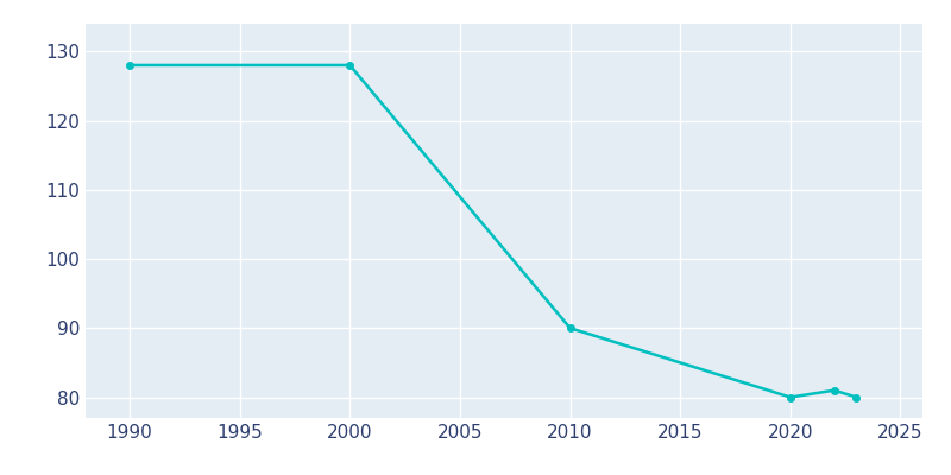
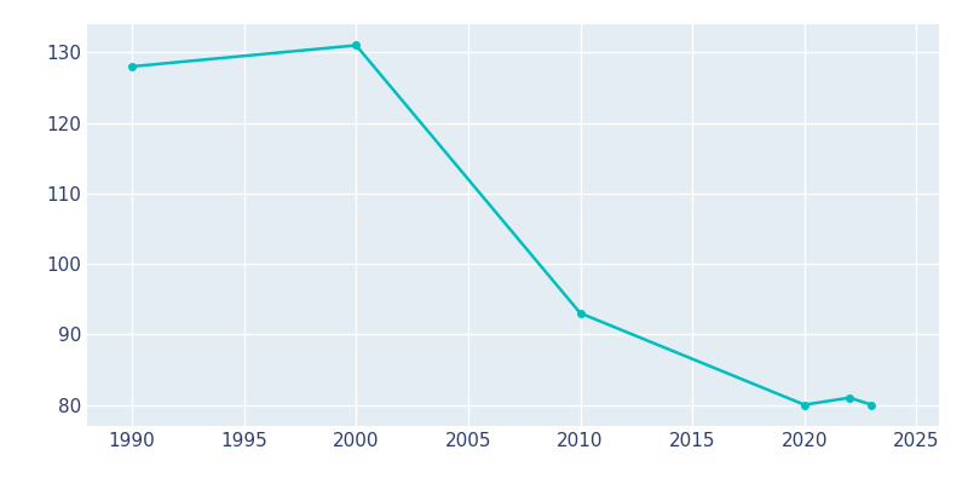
2000: 128 -> 131
2010: 90 -> 93
